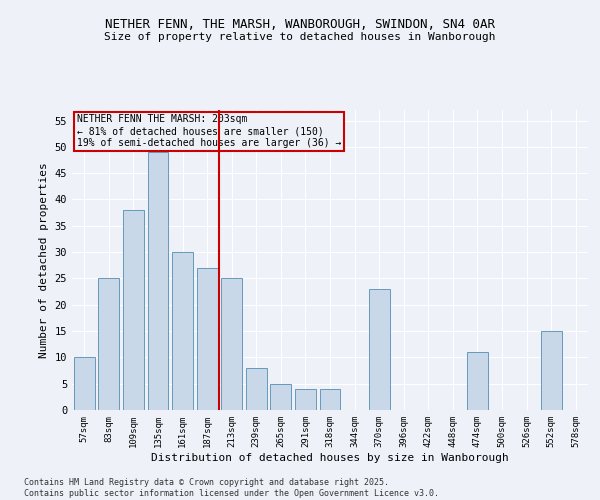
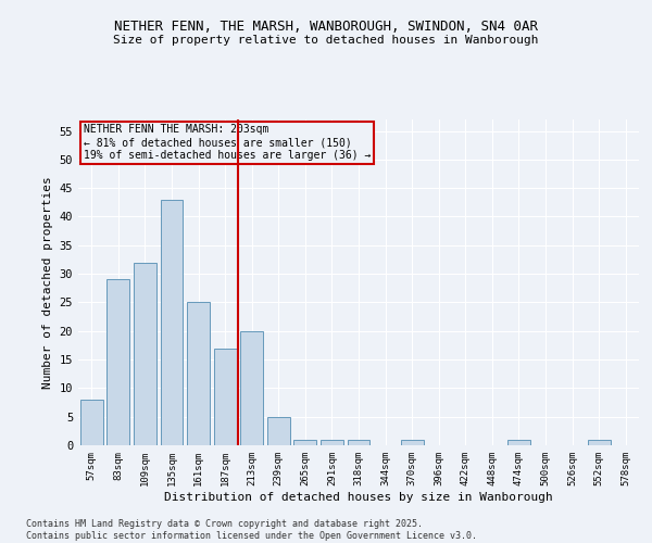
57sqm: 10 -> 8
83sqm: 25 -> 29
109sqm: 38 -> 32
135sqm: 49 -> 43
161sqm: 30 -> 25
187sqm: 27 -> 17
213sqm: 25 -> 20
239sqm: 8 -> 5
265sqm: 5 -> 1
291sqm: 4 -> 1
318sqm: 4 -> 1
370sqm: 23 -> 1
474sqm: 11 -> 1
552sqm: 15 -> 1
